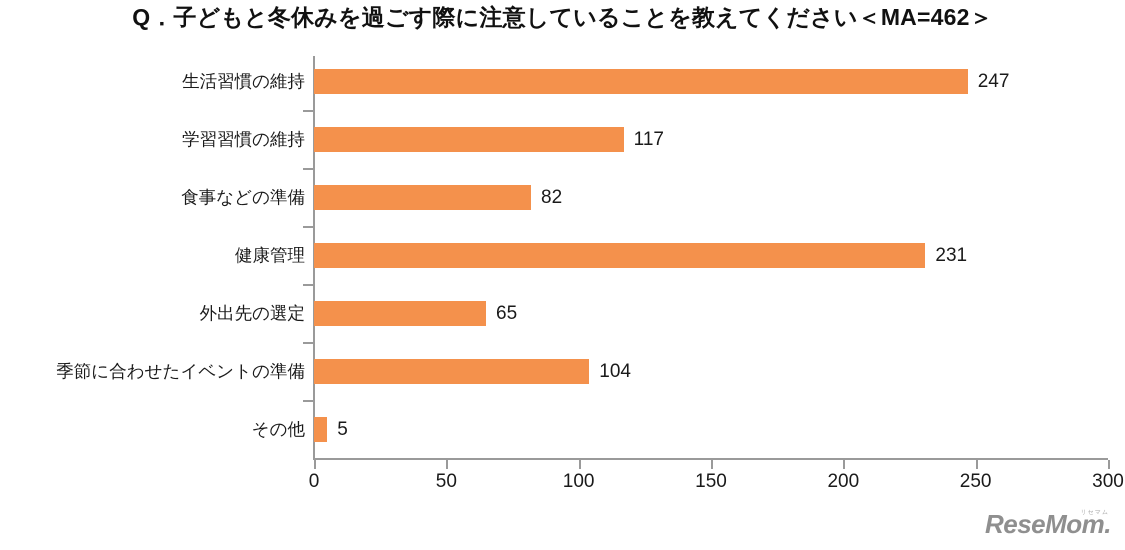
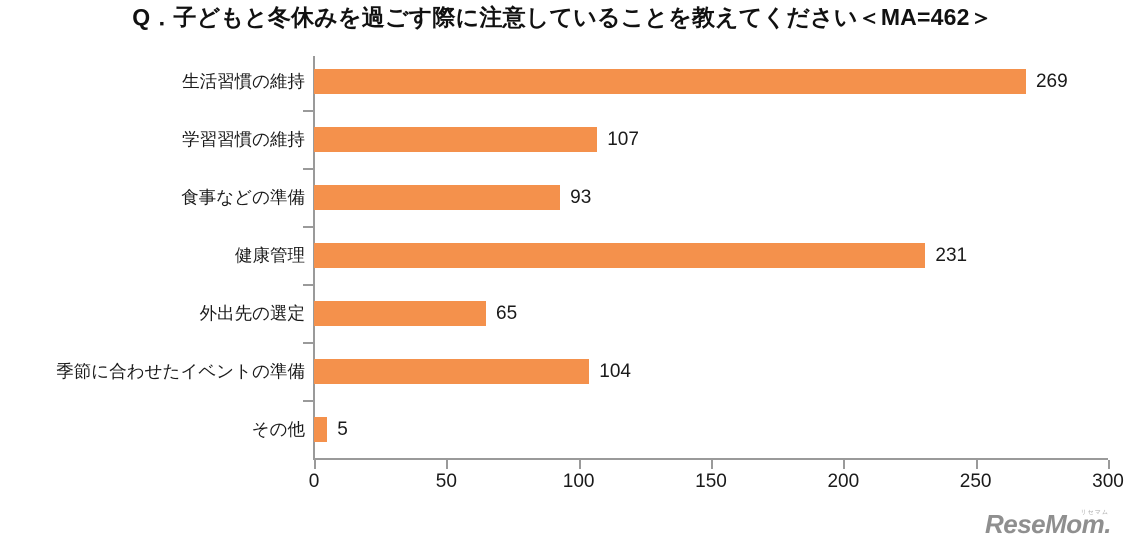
生活習慣の維持: 247 -> 269
学習習慣の維持: 117 -> 107
食事などの準備: 82 -> 93
